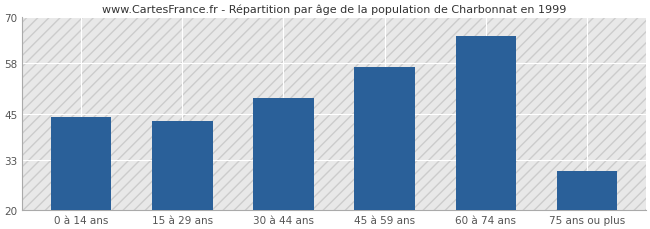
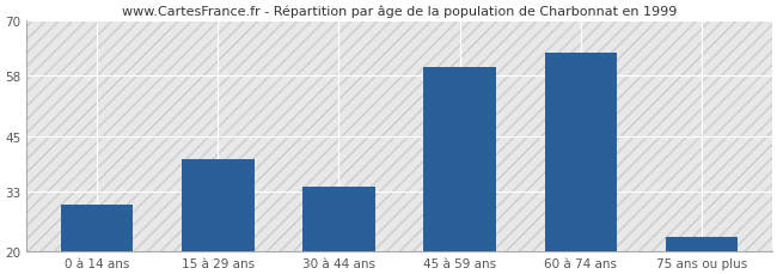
0 à 14 ans: 44 -> 30
15 à 29 ans: 43 -> 40
30 à 44 ans: 49 -> 34
45 à 59 ans: 57 -> 60
60 à 74 ans: 65 -> 63
75 ans ou plus: 30 -> 23
